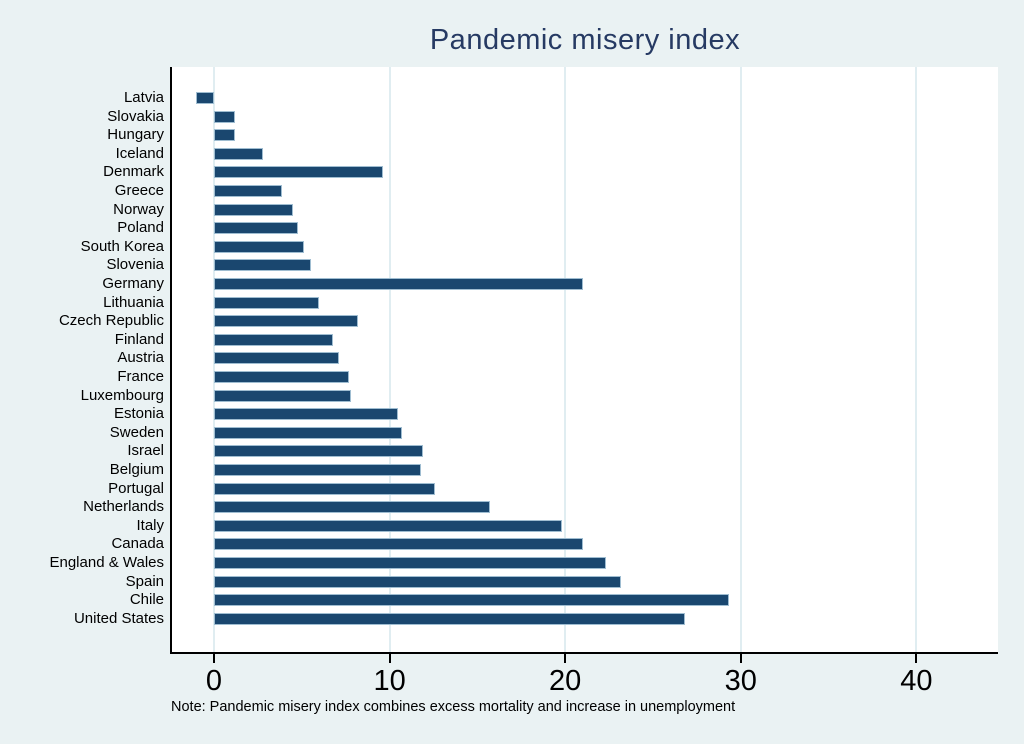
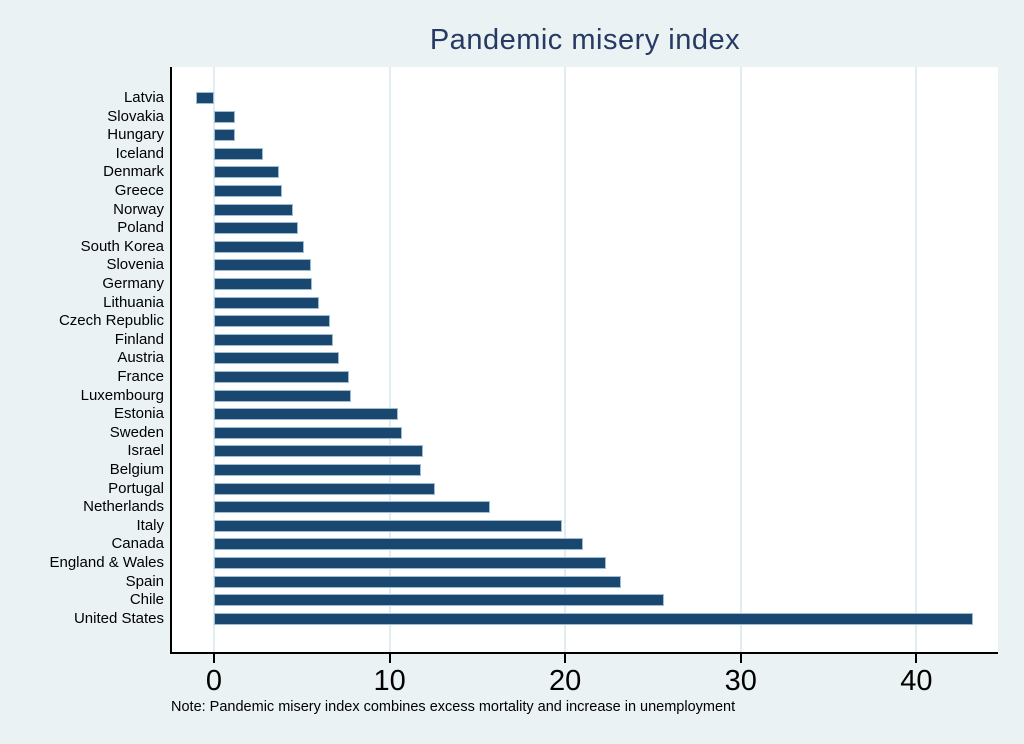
Denmark: 9.6 -> 3.7
Germany: 21.0 -> 5.6
Czech Republic: 8.2 -> 6.6
Chile: 29.3 -> 25.6
United States: 26.8 -> 43.2
